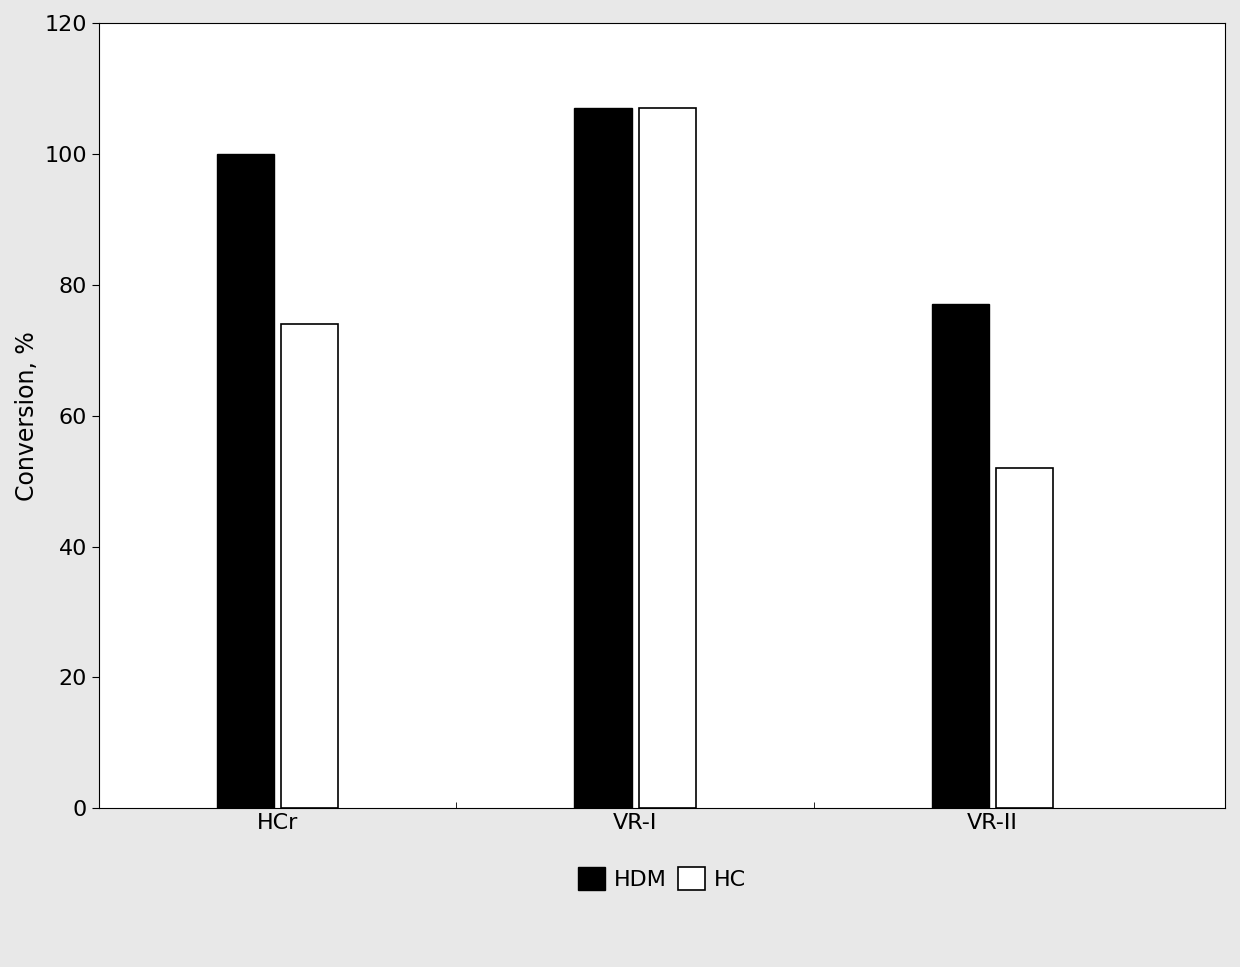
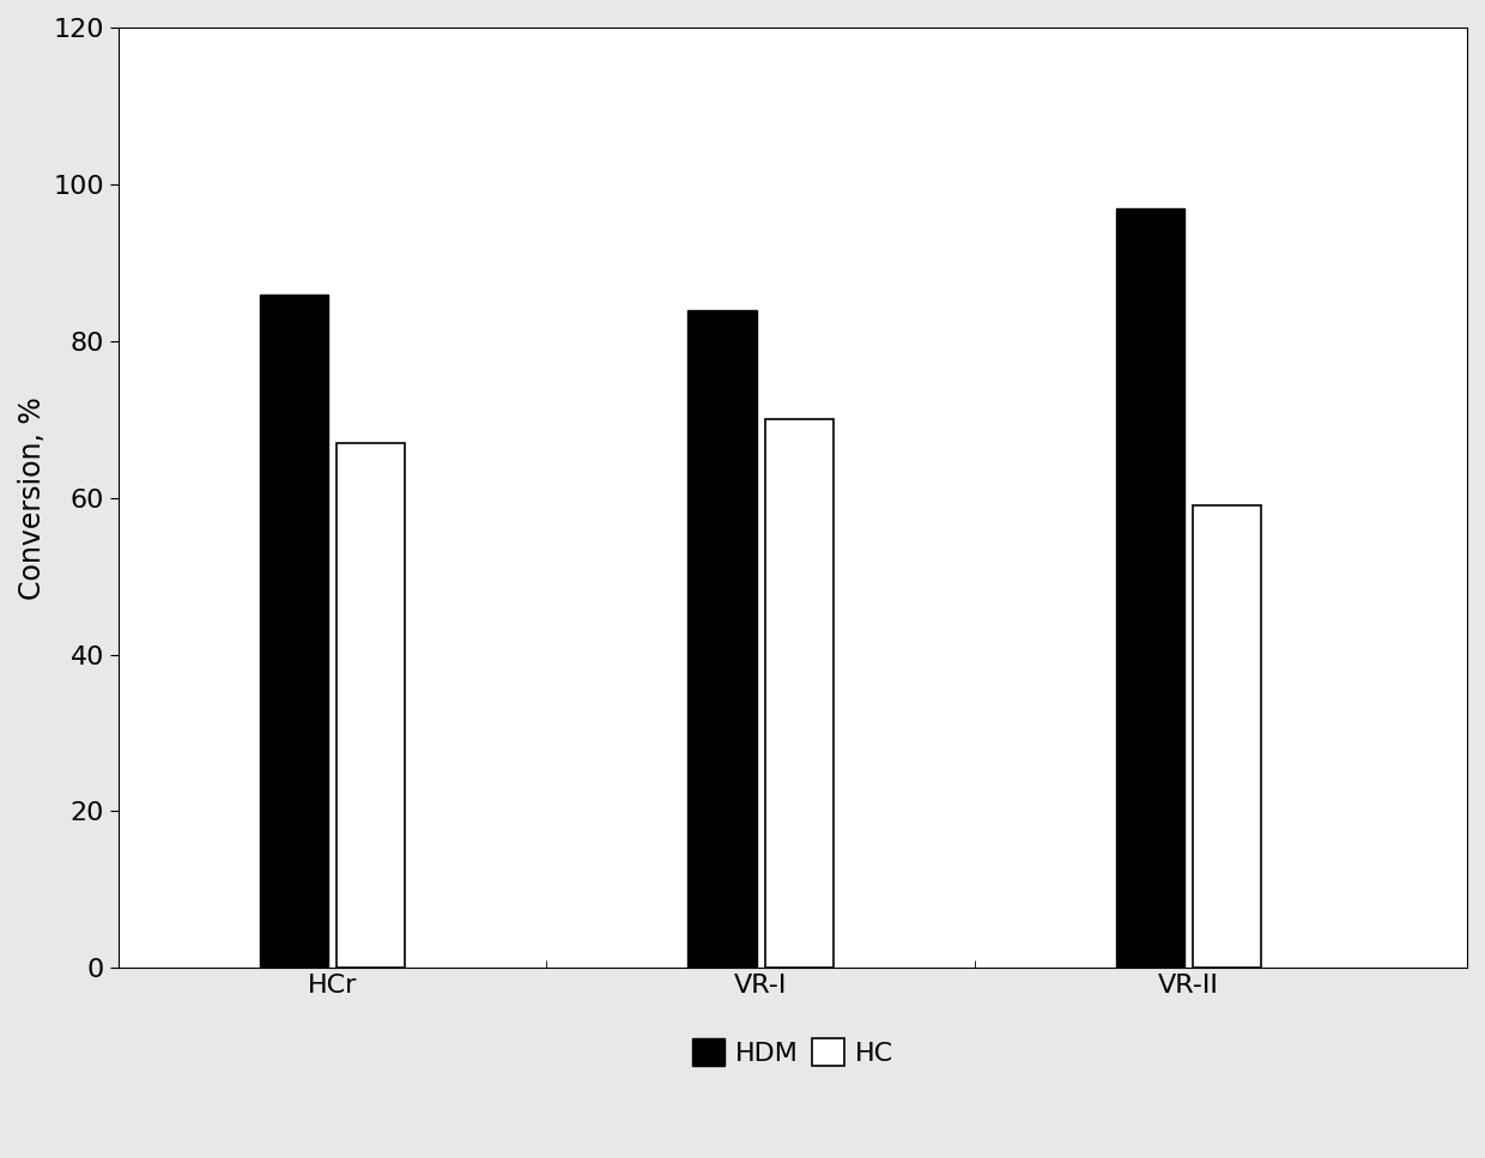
HDM/HCr: 100 -> 86
HC/HCr: 74 -> 67
HDM/VR-I: 107 -> 84
HC/VR-I: 107 -> 70
HDM/VR-II: 77 -> 97
HC/VR-II: 52 -> 59
